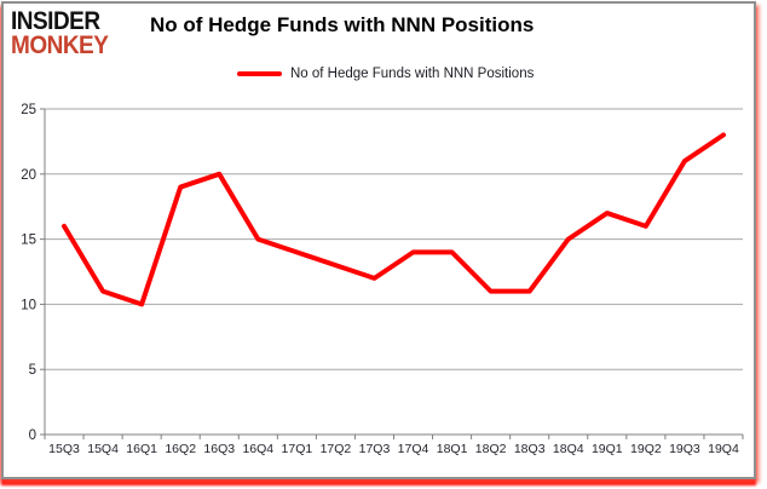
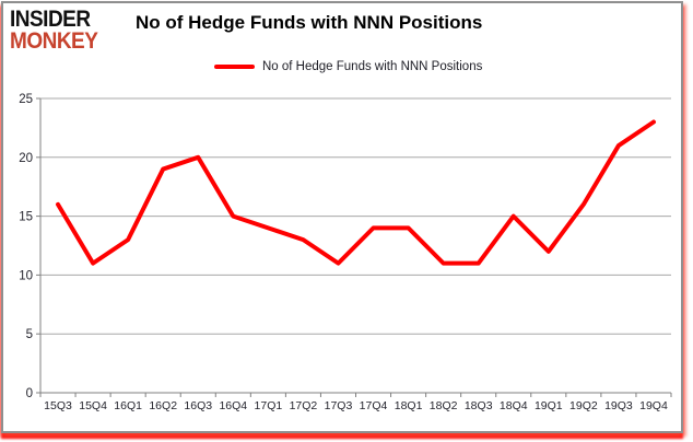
16Q1: 10 -> 13
17Q3: 12 -> 11
19Q1: 17 -> 12
